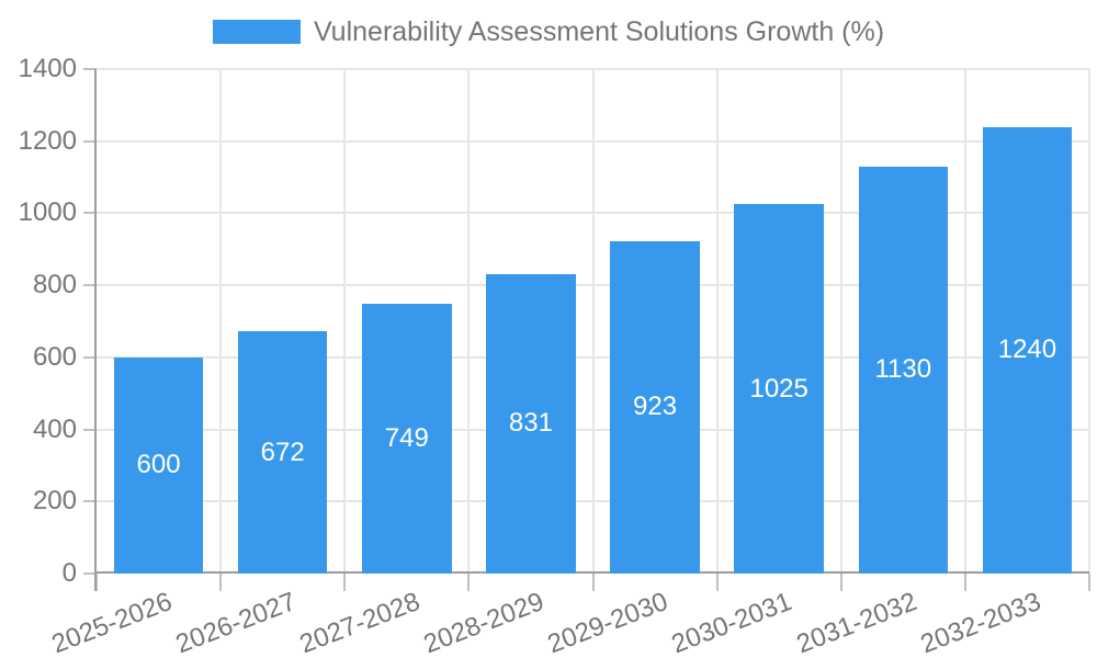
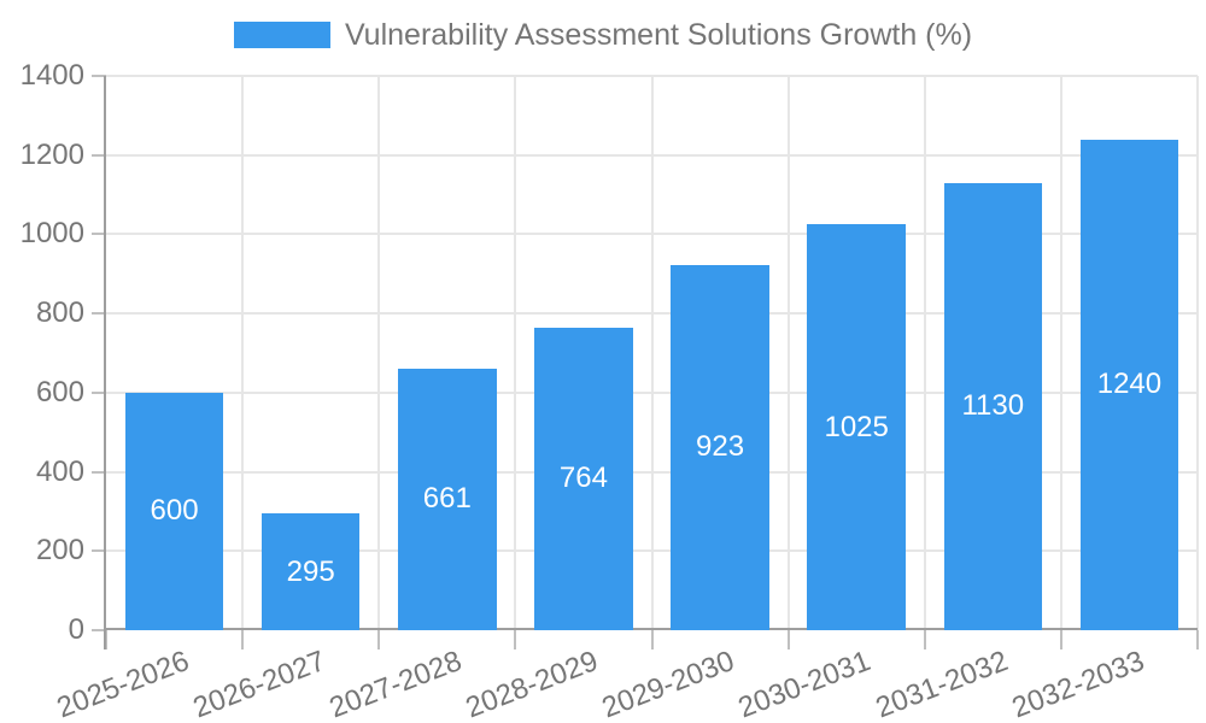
2026-2027: 672 -> 295
2027-2028: 749 -> 661
2028-2029: 831 -> 764
